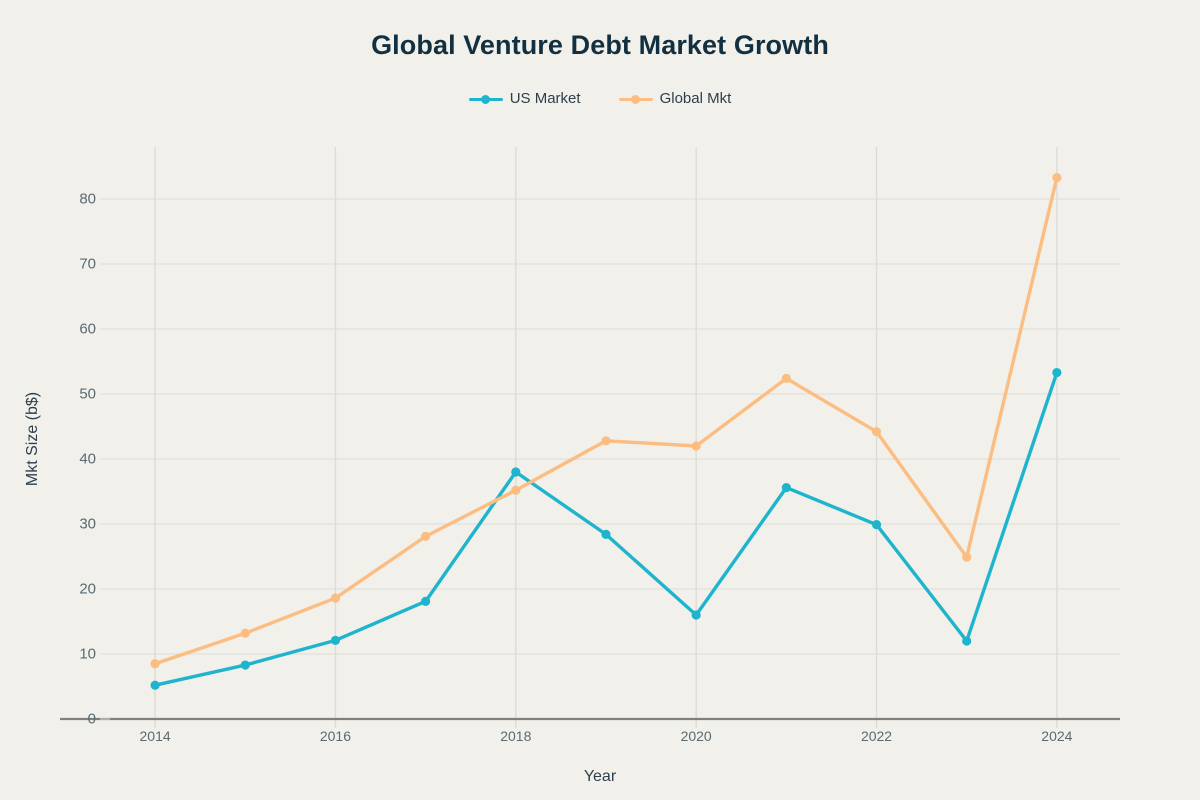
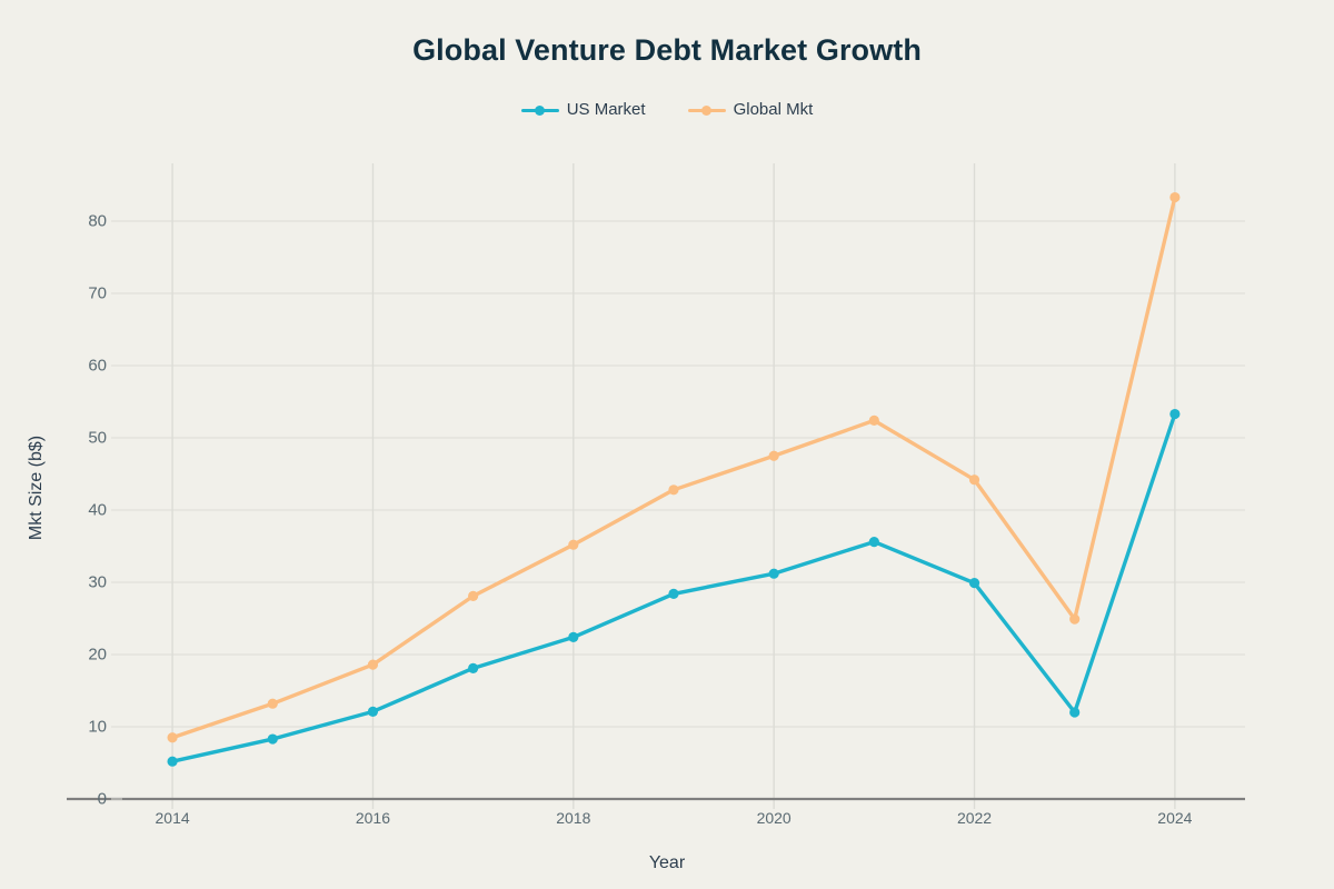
US Market/2018: 38 -> 22
US Market/2020: 16 -> 31
Global Mkt/2020: 42 -> 48
